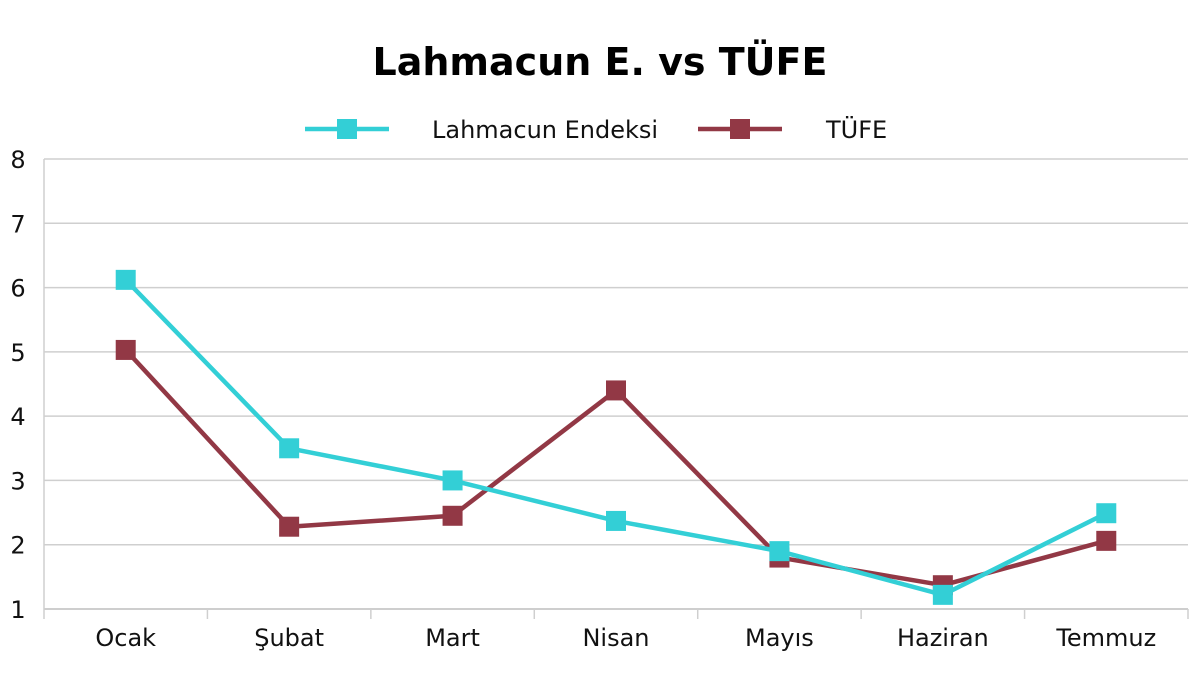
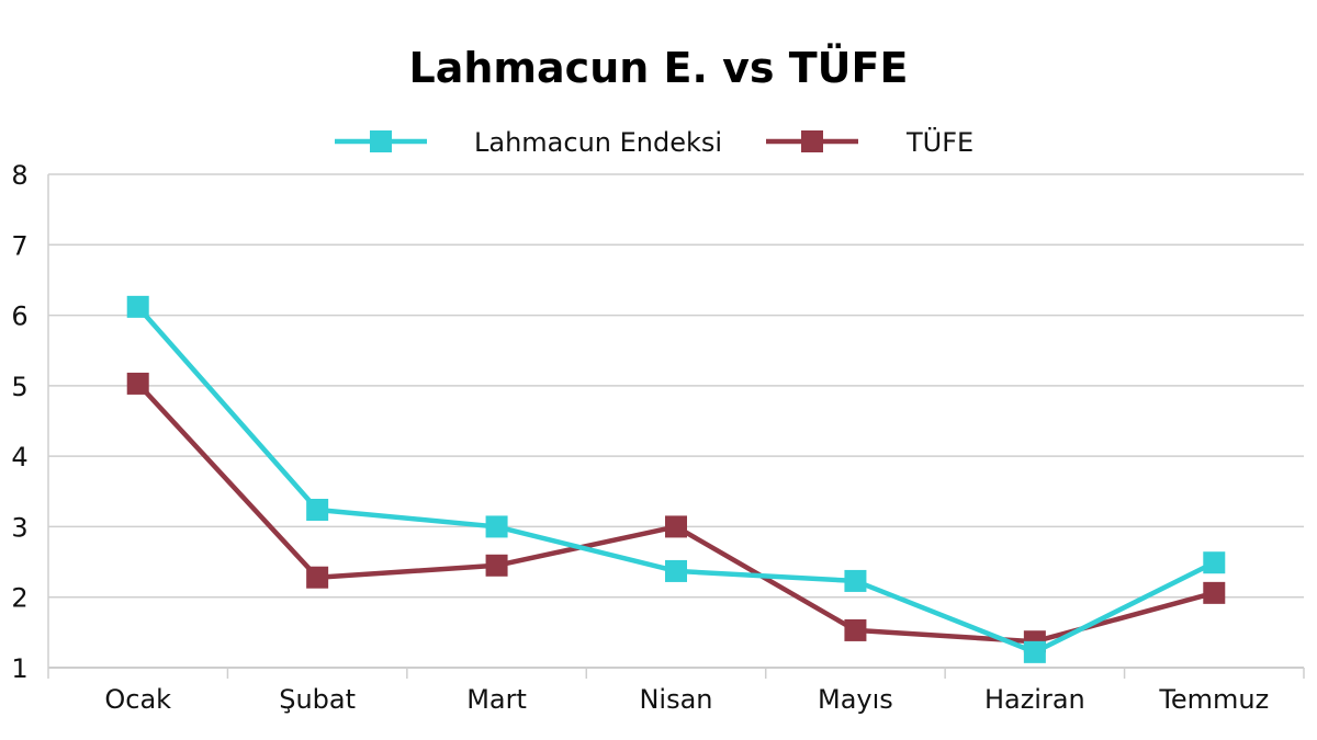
Lahmacun Endeksi/Şubat: 3.5 -> 3.2
TÜFE/Nisan: 4.4 -> 3.0
Lahmacun Endeksi/Mayıs: 1.9 -> 2.2
TÜFE/Mayıs: 1.8 -> 1.5
